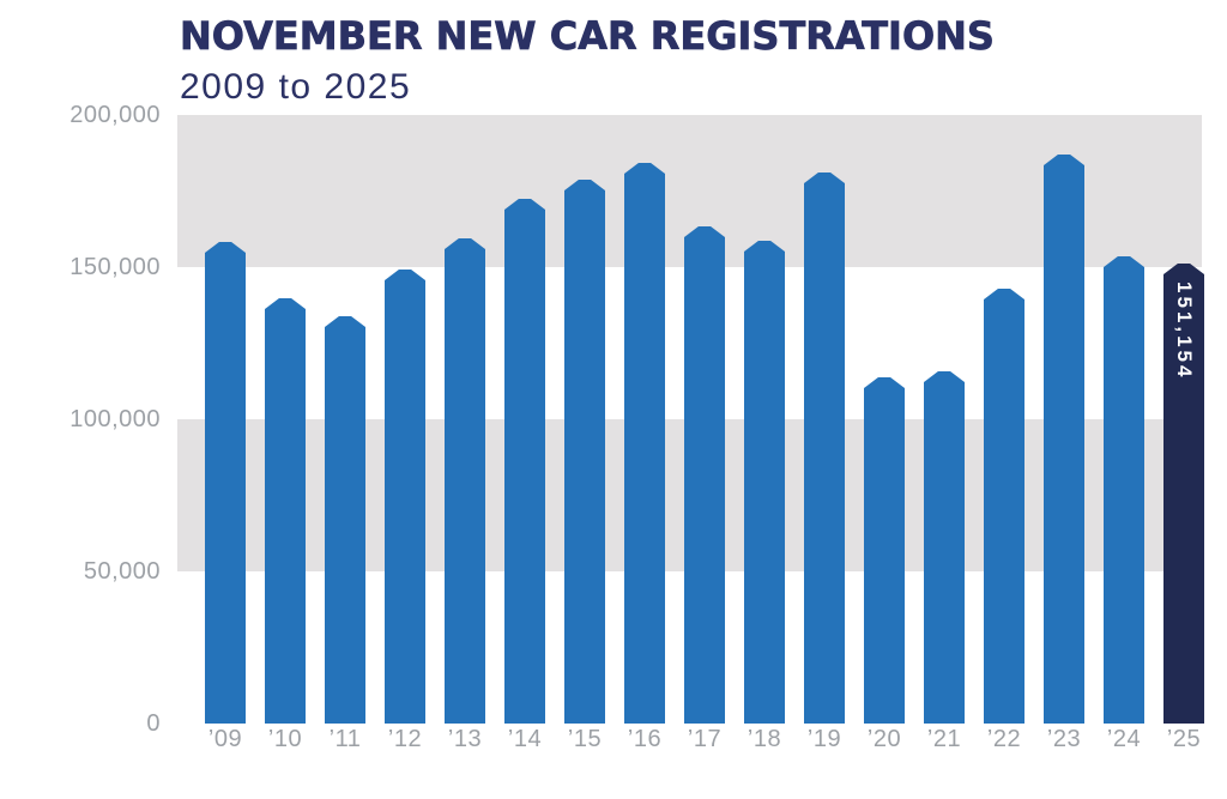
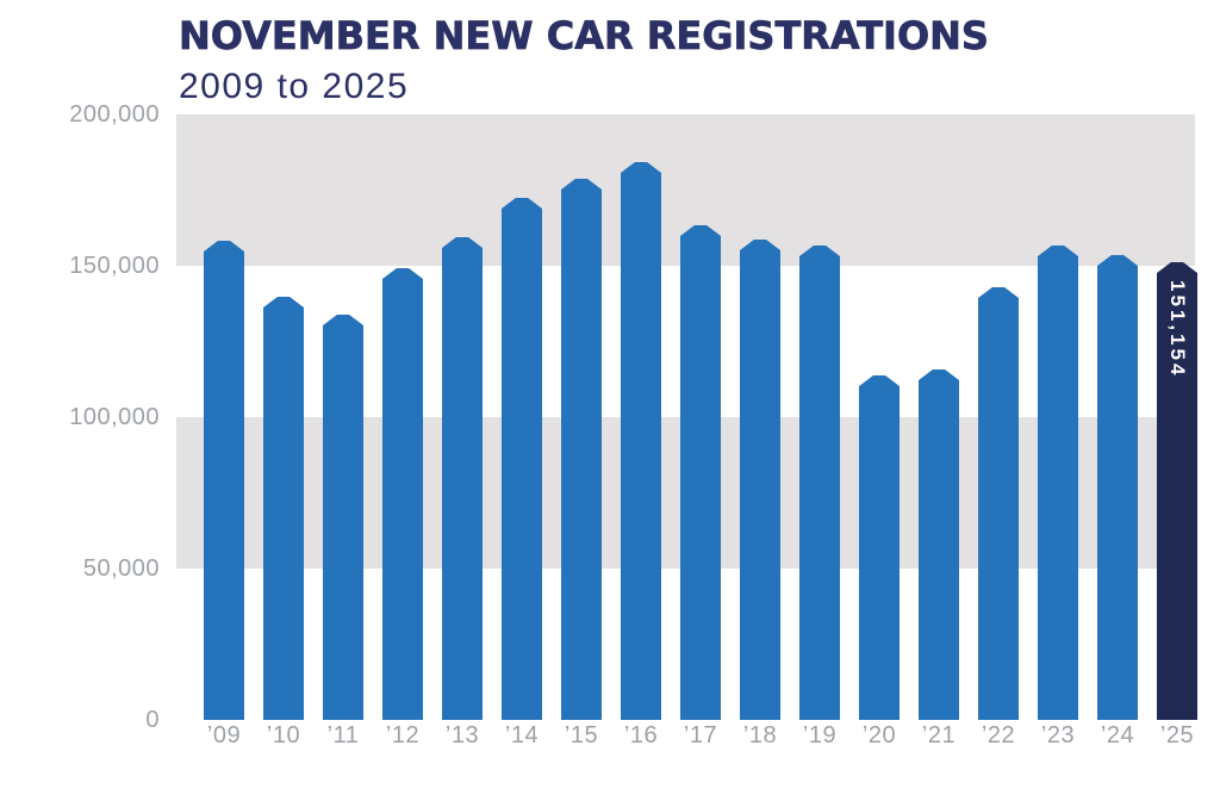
’19: 181000 -> 157000
’23: 187000 -> 157000
